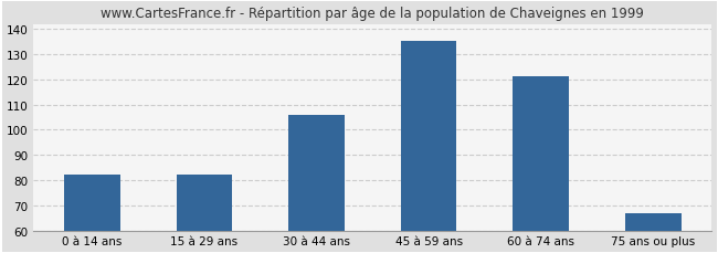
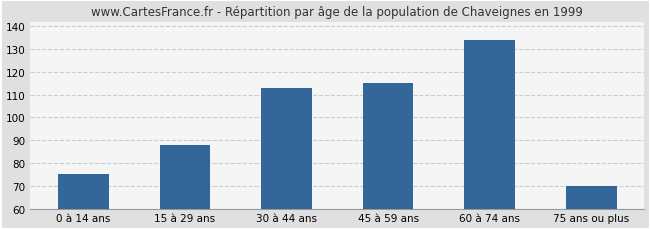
0 à 14 ans: 82 -> 75
15 à 29 ans: 82 -> 88
30 à 44 ans: 106 -> 113
45 à 59 ans: 135 -> 115
60 à 74 ans: 121 -> 134
75 ans ou plus: 67 -> 70
